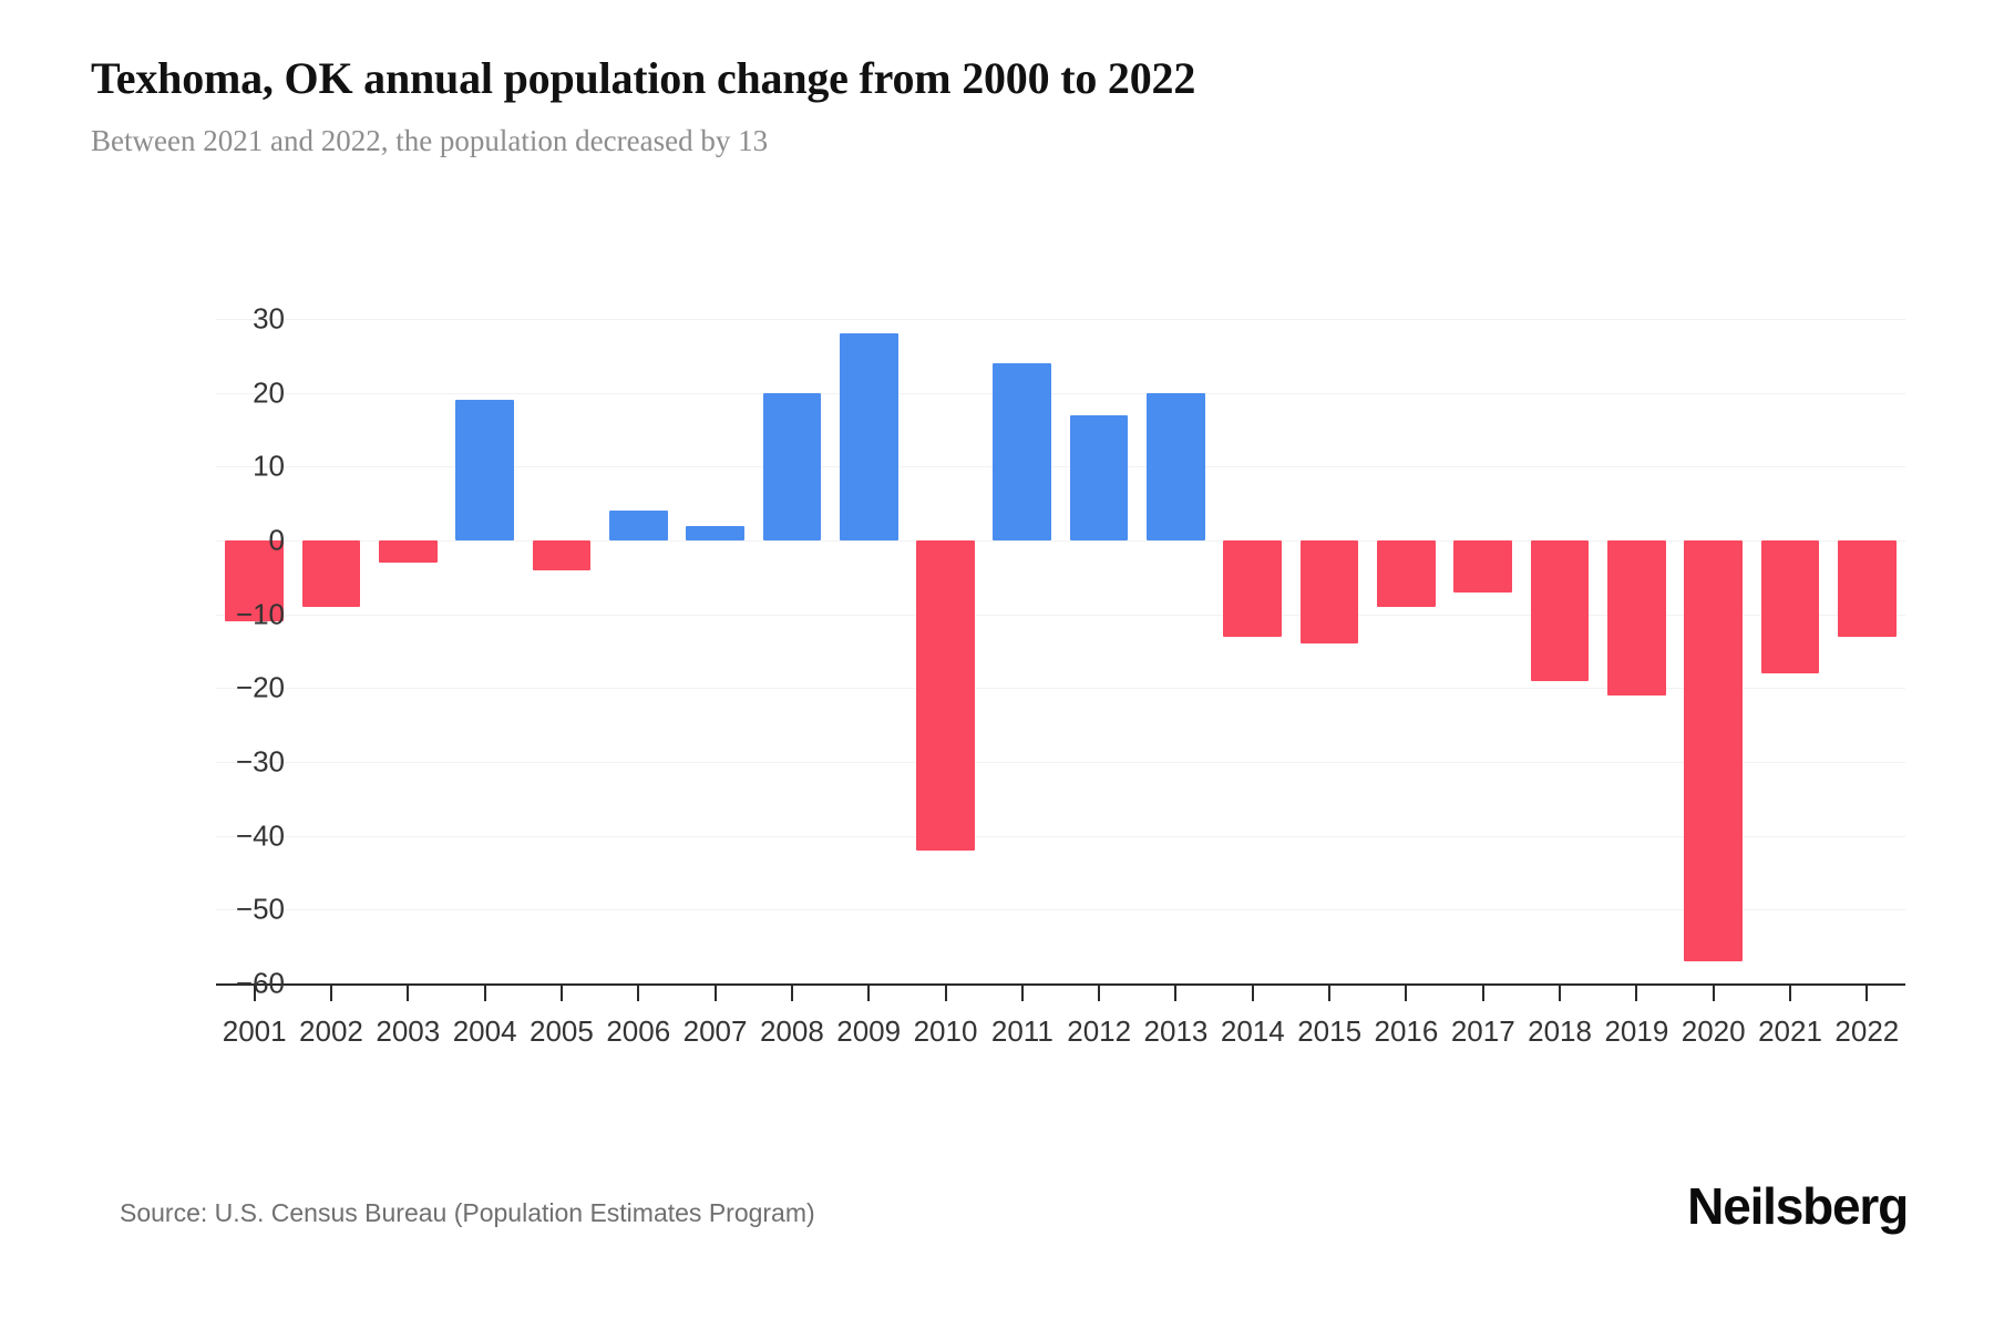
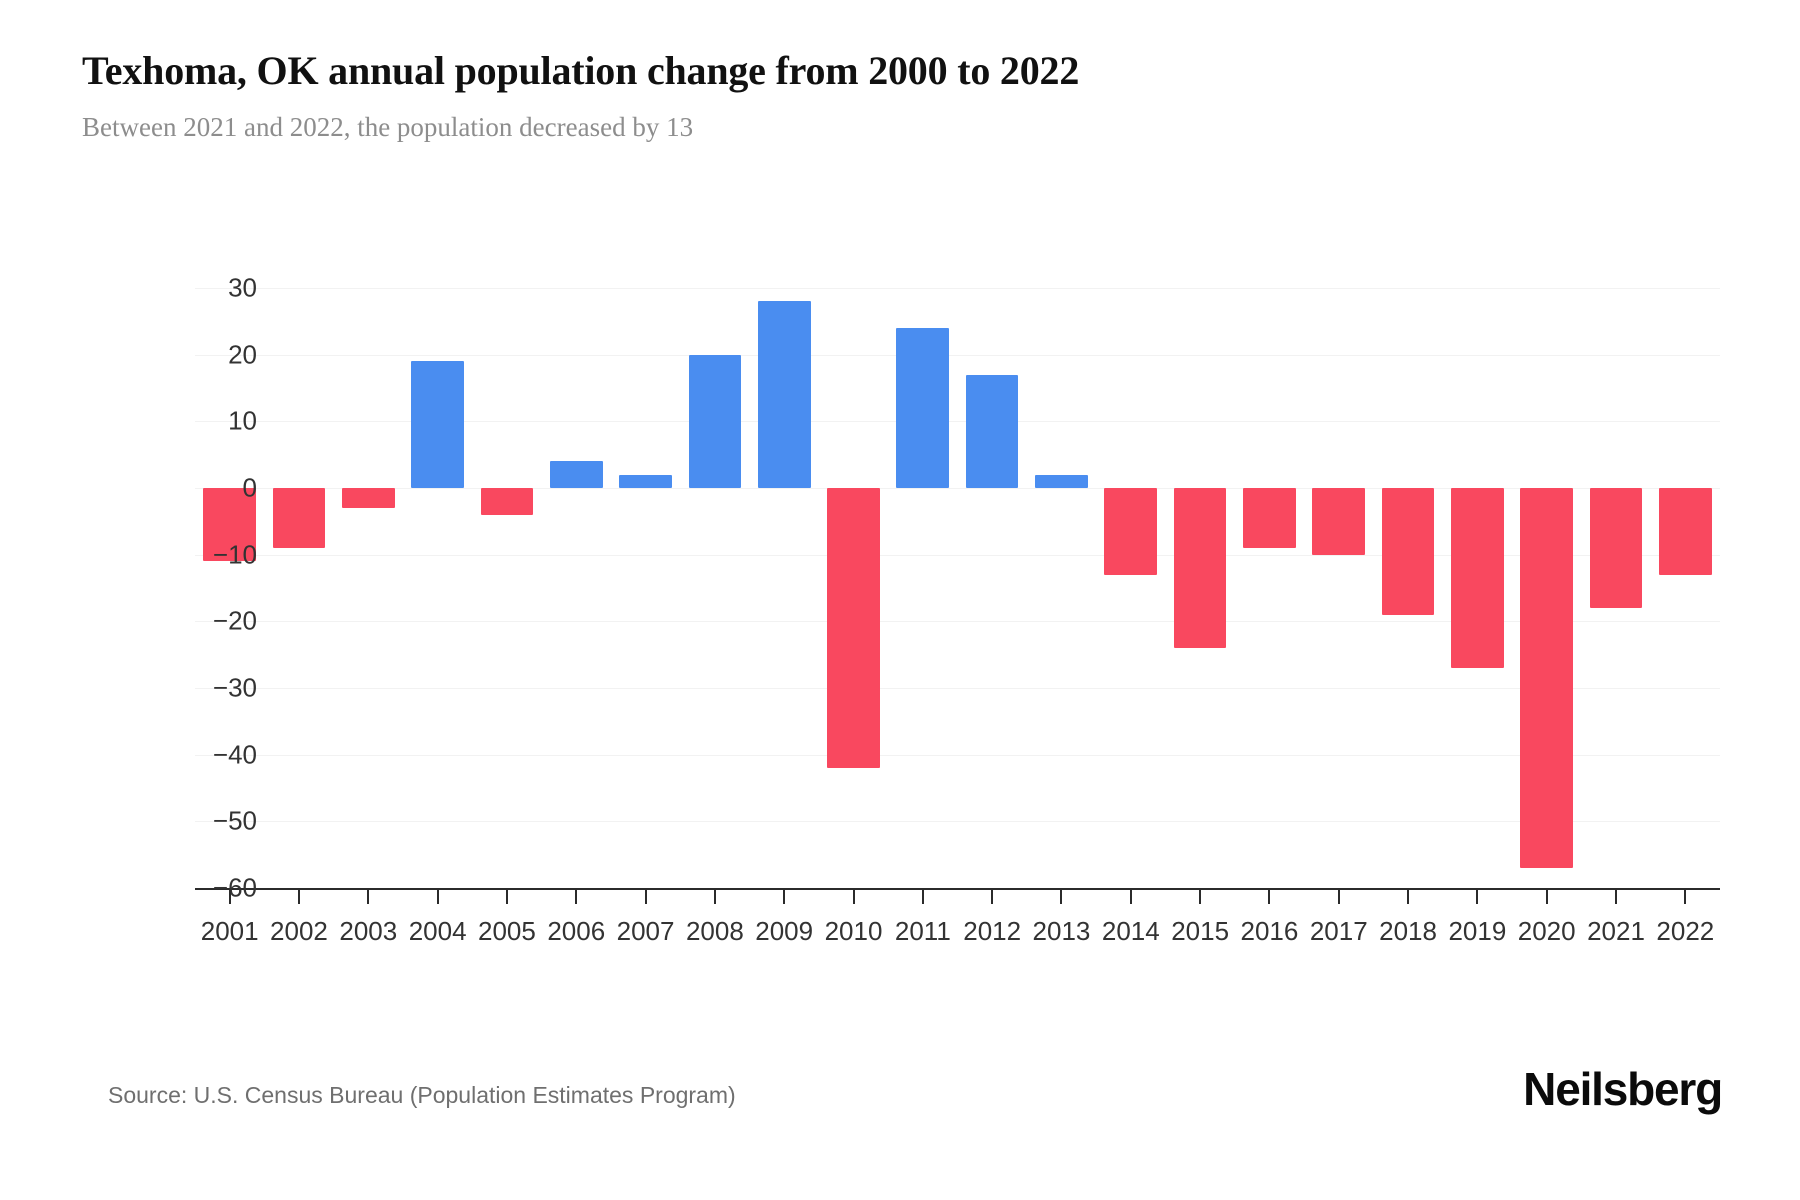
2013: 20 -> 2
2015: -14 -> -24
2017: -7 -> -10
2019: -21 -> -27
